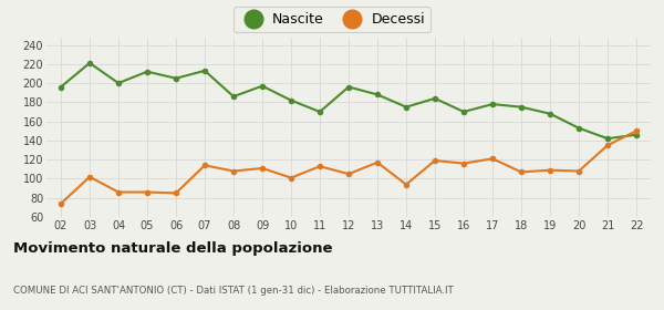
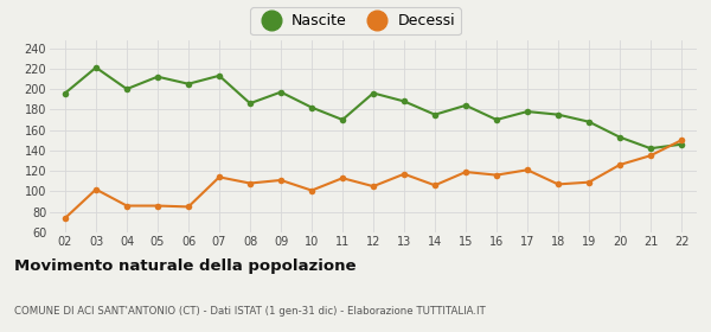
Decessi/14: 94 -> 106
Decessi/20: 108 -> 126
